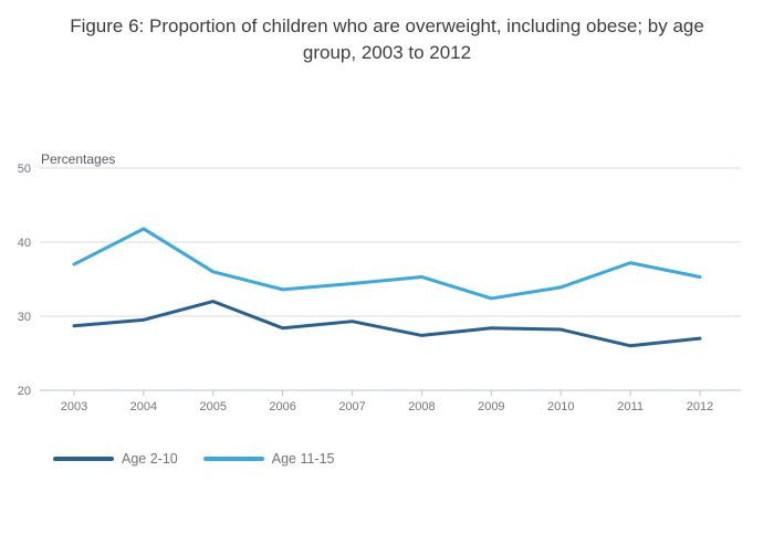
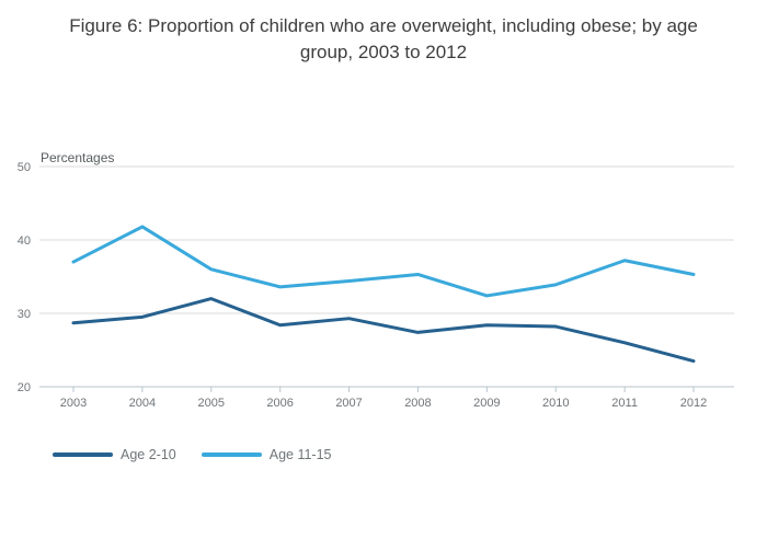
Age 2-10/2012: 27 -> 24
